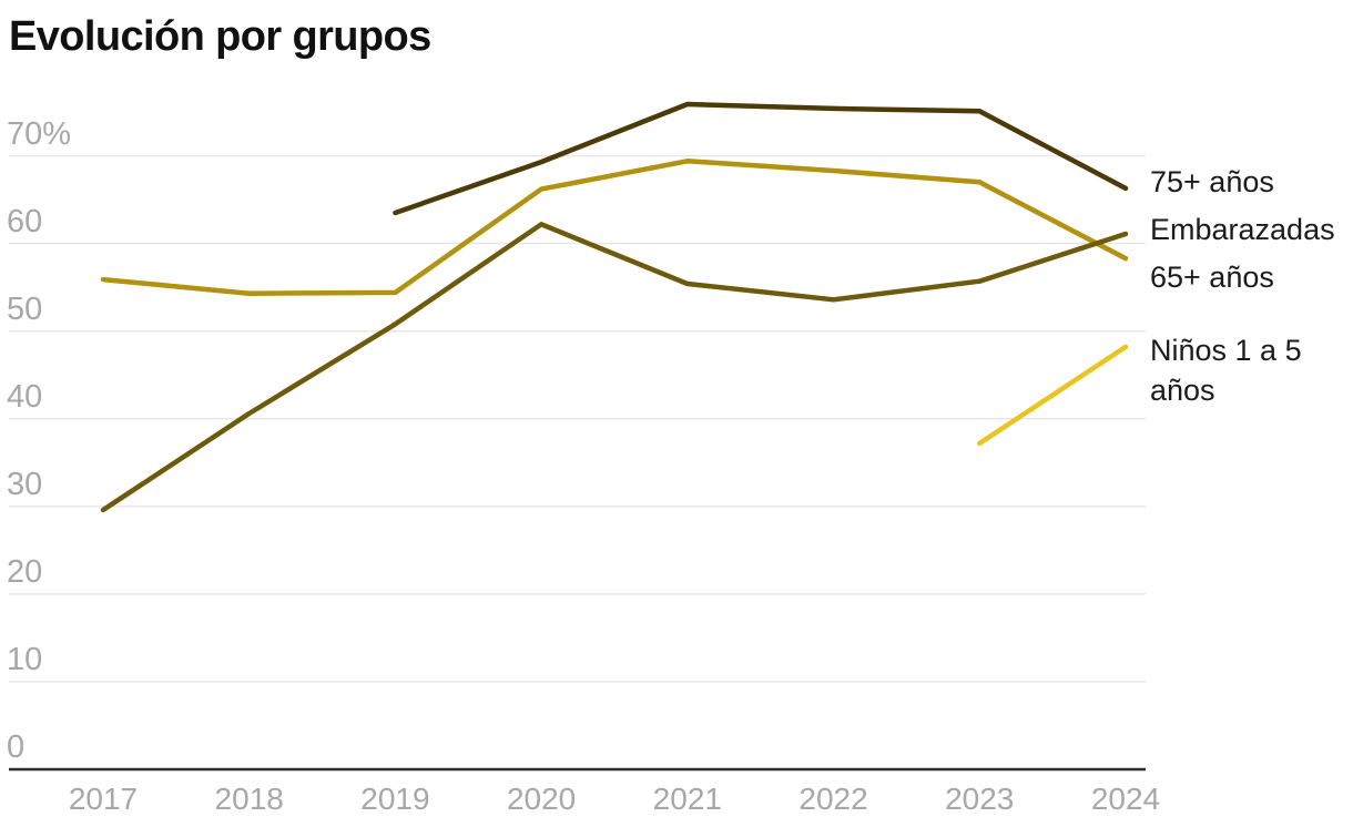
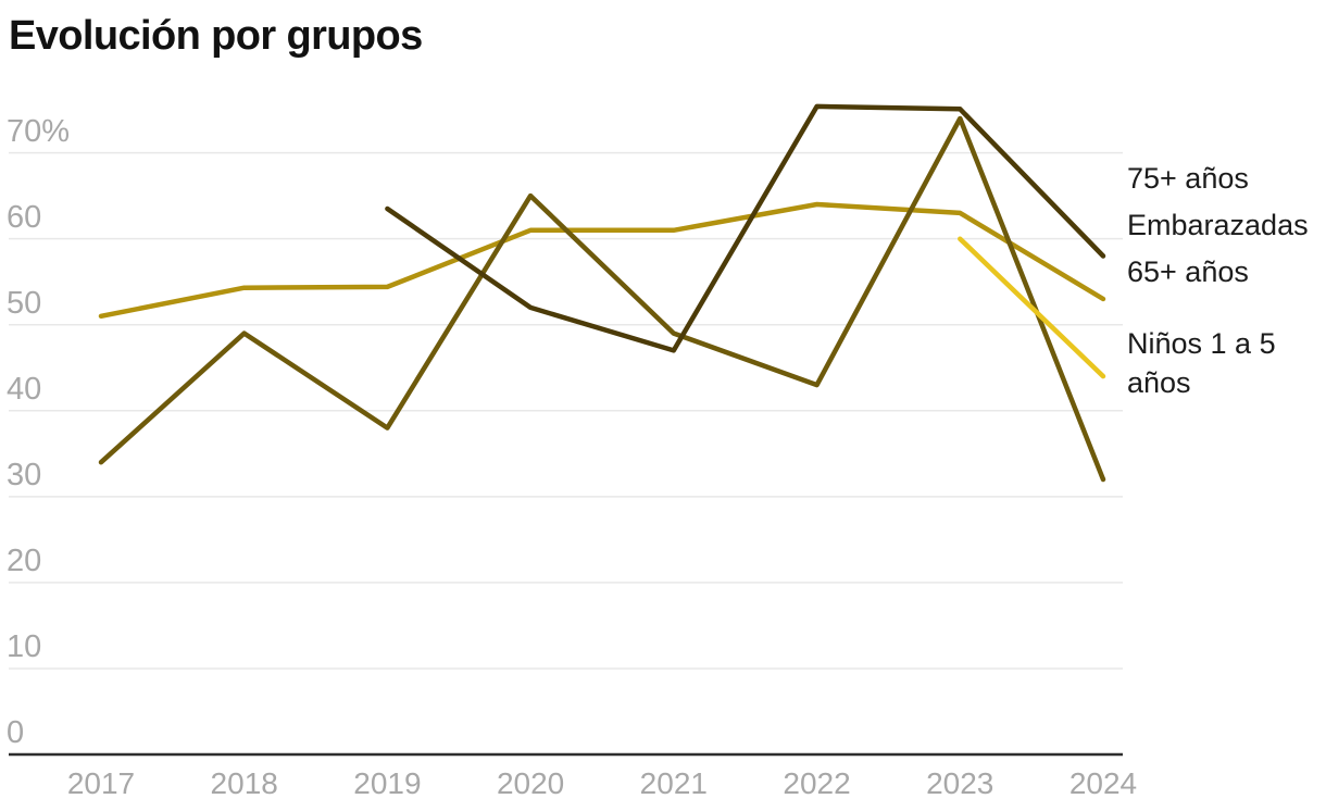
Embarazadas/2017: 30% -> 34%
65+ años/2017: 56% -> 51%
Embarazadas/2018: 41% -> 49%
Embarazadas/2019: 51% -> 38%
75+ años/2020: 69% -> 52%
Embarazadas/2020: 62% -> 65%
65+ años/2020: 66% -> 61%
75+ años/2021: 76% -> 47%
Embarazadas/2021: 55% -> 49%
65+ años/2021: 69% -> 61%
Embarazadas/2022: 54% -> 43%
65+ años/2022: 68% -> 64%
Embarazadas/2023: 56% -> 74%
65+ años/2023: 67% -> 63%
Niños 1 a 5 años/2023: 37% -> 60%
75+ años/2024: 66% -> 58%
Embarazadas/2024: 61% -> 32%
65+ años/2024: 58% -> 53%
Niños 1 a 5 años/2024: 48% -> 44%
